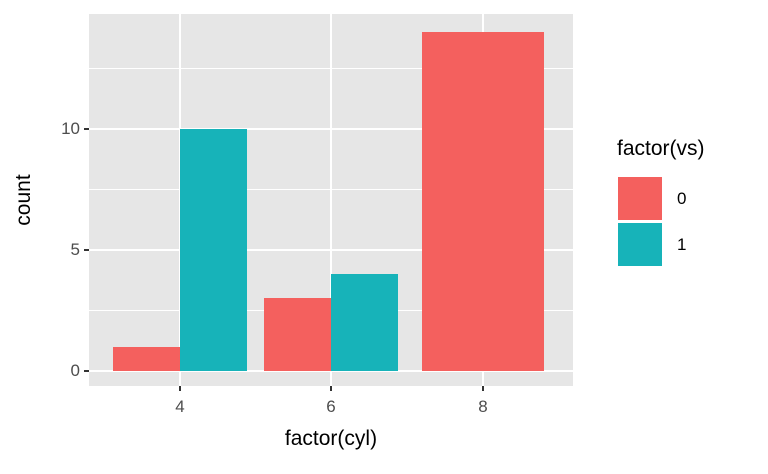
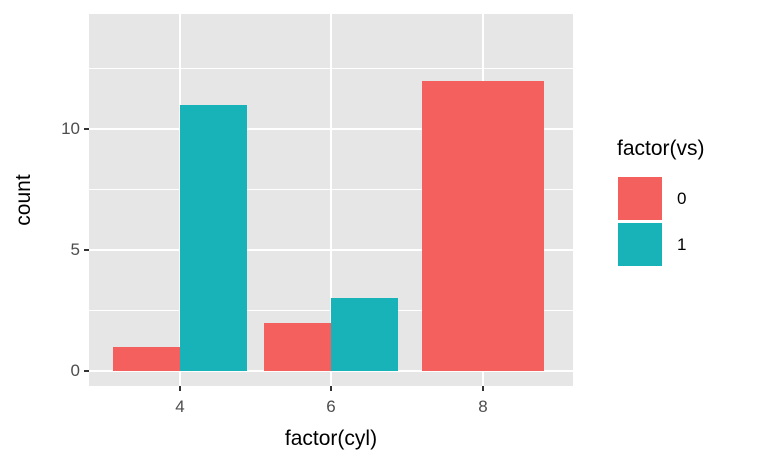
1/4: 10 -> 11
0/6: 3 -> 2
1/6: 4 -> 3
0/8: 14 -> 12
